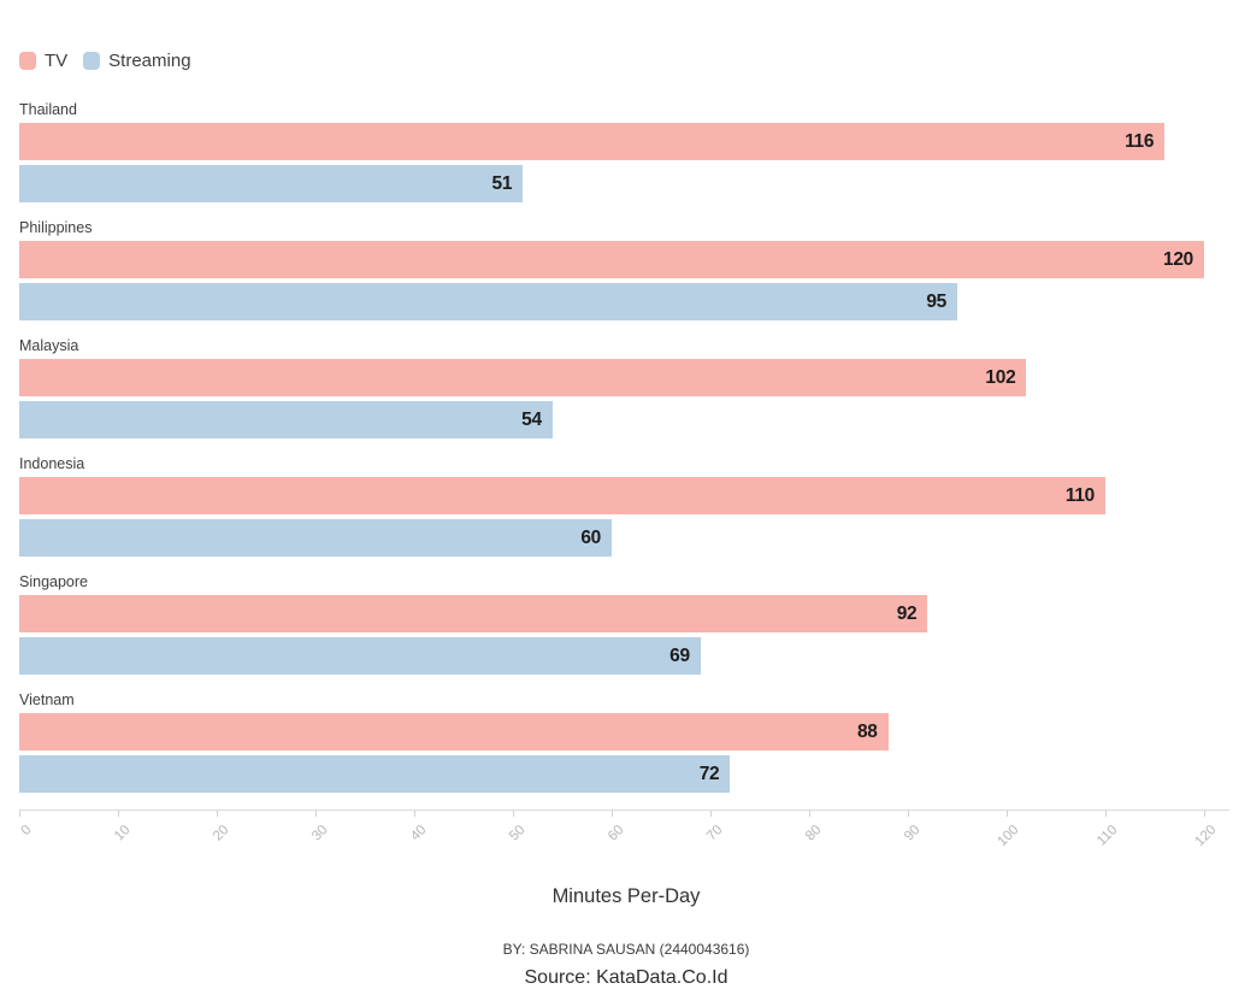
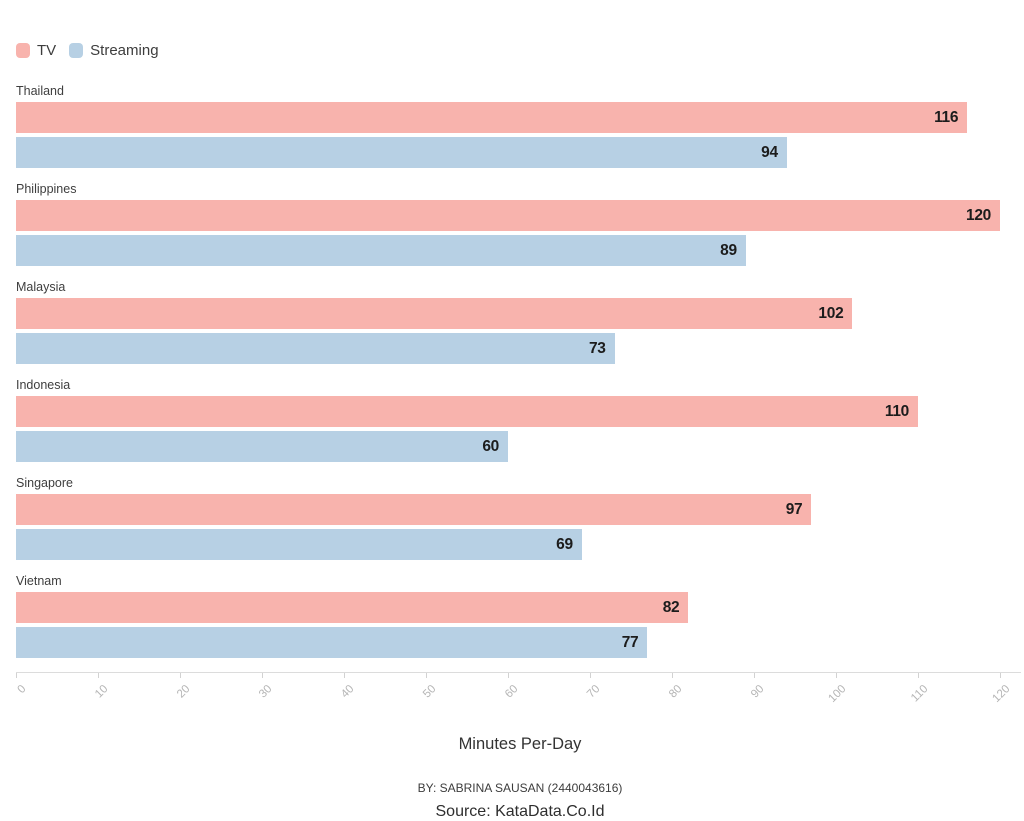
Streaming/Thailand: 51 -> 94
Streaming/Philippines: 95 -> 89
Streaming/Malaysia: 54 -> 73
TV/Singapore: 92 -> 97
TV/Vietnam: 88 -> 82
Streaming/Vietnam: 72 -> 77
